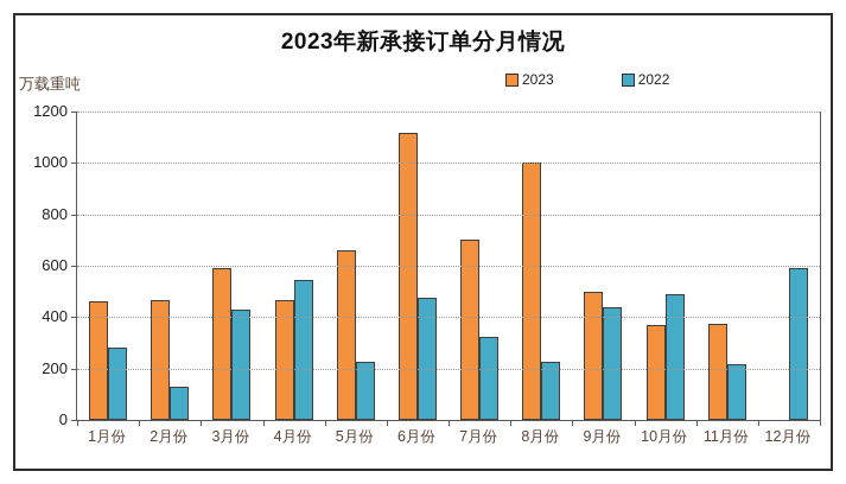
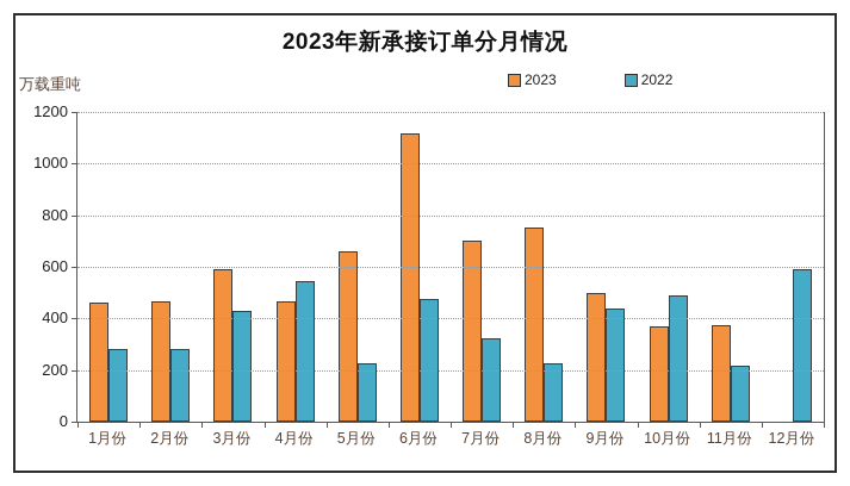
2022/2月份: 130 -> 280
2023/8月份: 1000 -> 750
